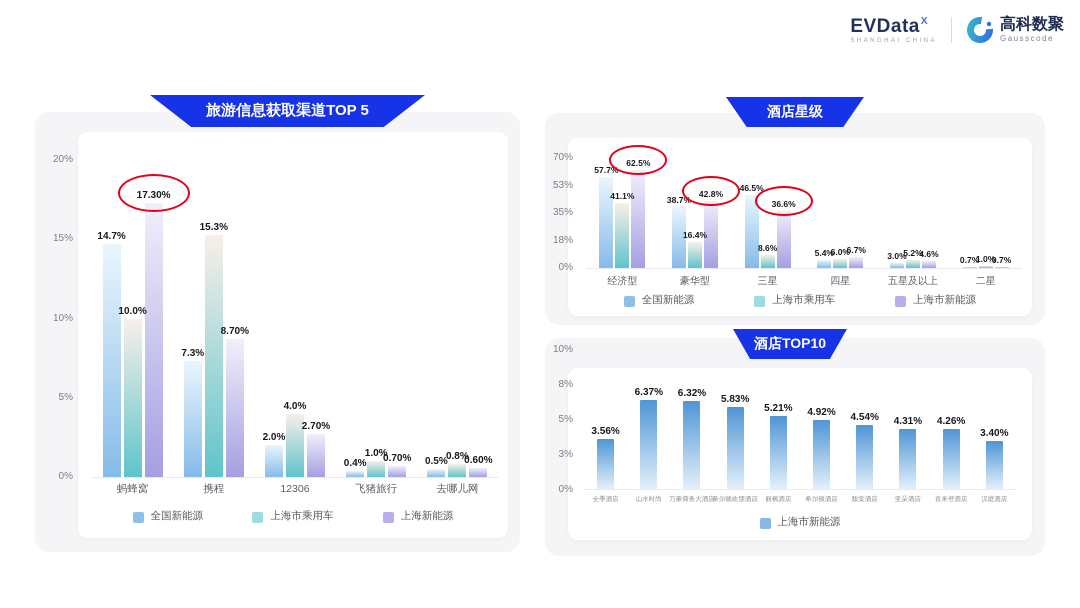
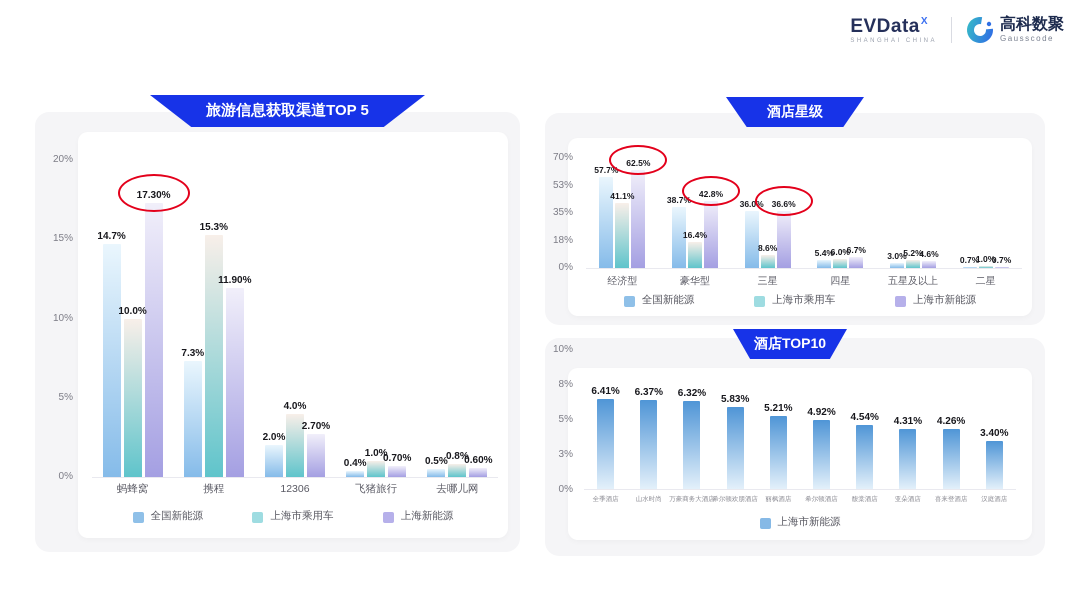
旅游信息获取渠道TOP 5/上海新能源/携程: 8.70% -> 11.90%
酒店星级/全国新能源/三星: 46.5% -> 36.0%
酒店TOP10/全季酒店: 3.56% -> 6.41%
